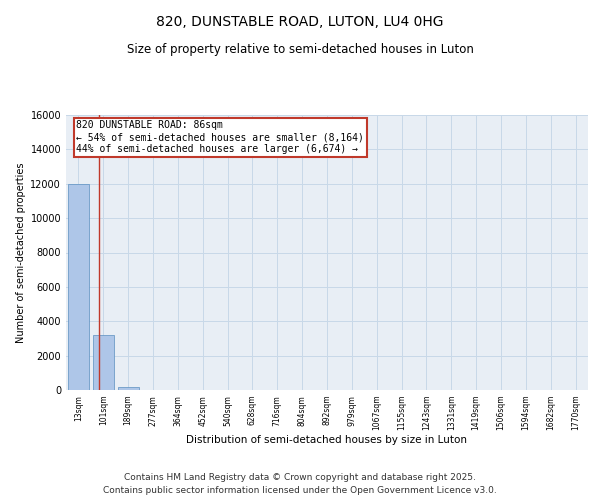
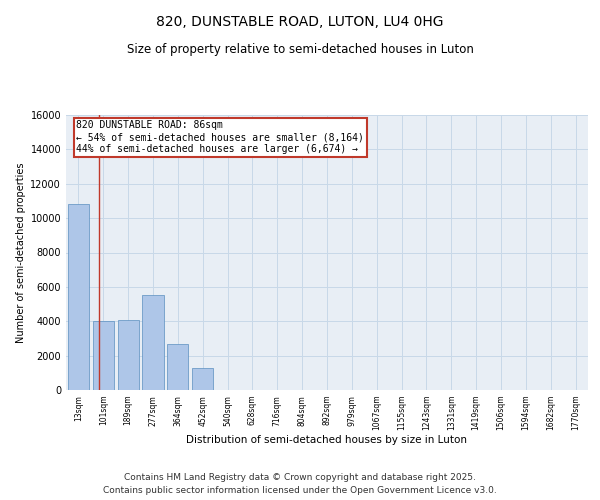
13sqm: 12000 -> 10800
101sqm: 3200 -> 4000
189sqm: 200 -> 4100
277sqm: 0 -> 5500
364sqm: 0 -> 2700
452sqm: 0 -> 1300
